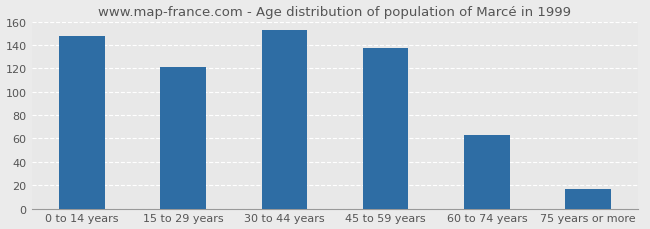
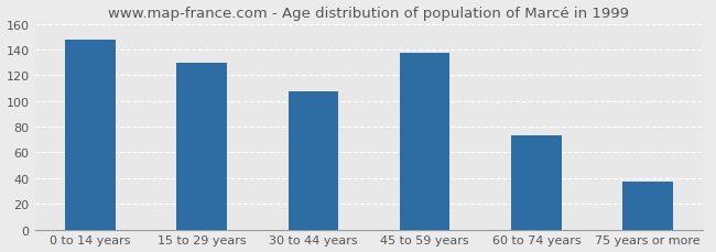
15 to 29 years: 121 -> 130
30 to 44 years: 153 -> 107
60 to 74 years: 63 -> 73
75 years or more: 17 -> 37
